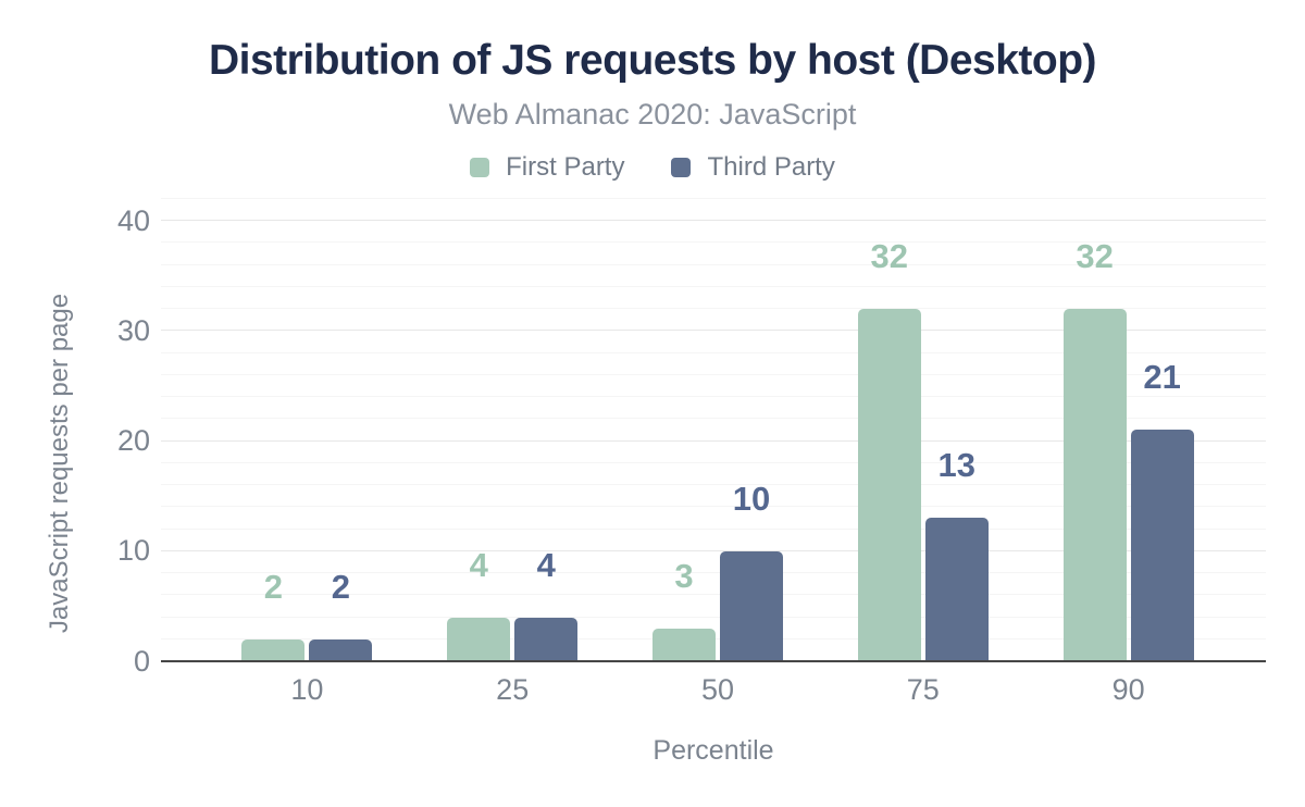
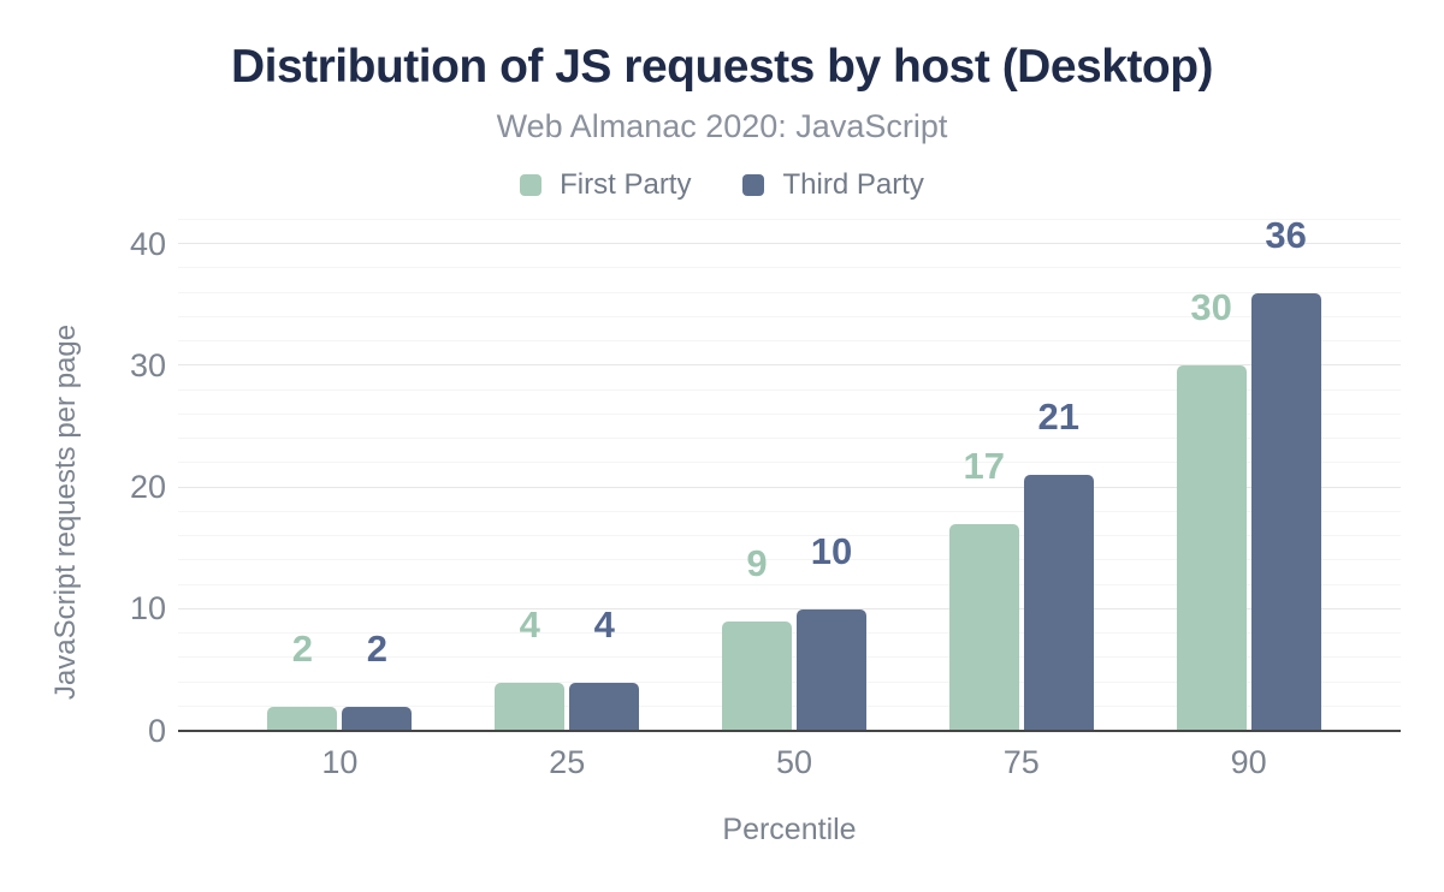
First Party/50: 3 -> 9
First Party/75: 32 -> 17
Third Party/75: 13 -> 21
First Party/90: 32 -> 30
Third Party/90: 21 -> 36
